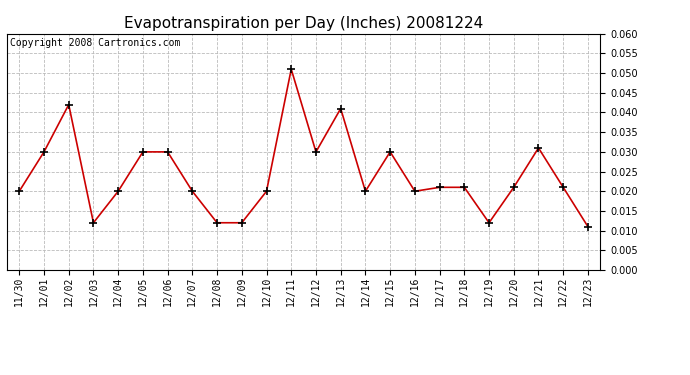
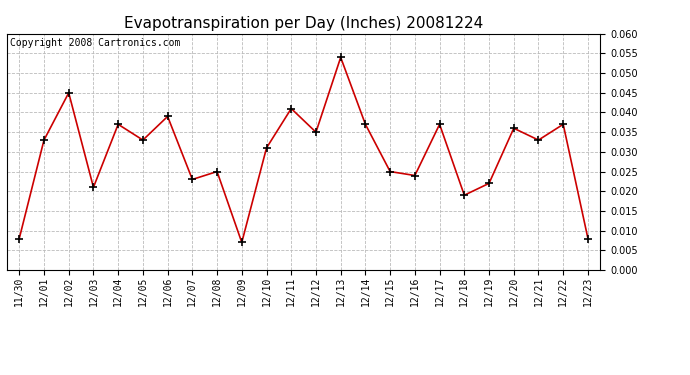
11/30: 0.020 -> 0.008
12/01: 0.030 -> 0.033
12/02: 0.042 -> 0.045
12/03: 0.012 -> 0.021
12/04: 0.020 -> 0.037
12/05: 0.030 -> 0.033
12/06: 0.030 -> 0.039
12/07: 0.020 -> 0.023
12/08: 0.012 -> 0.025
12/09: 0.012 -> 0.007
12/10: 0.020 -> 0.031
12/11: 0.051 -> 0.041
12/12: 0.030 -> 0.035
12/13: 0.041 -> 0.054
12/14: 0.020 -> 0.037
12/15: 0.030 -> 0.025
12/16: 0.020 -> 0.024
12/17: 0.021 -> 0.037
12/18: 0.021 -> 0.019
12/19: 0.012 -> 0.022
12/20: 0.021 -> 0.036
12/21: 0.031 -> 0.033
12/22: 0.021 -> 0.037
12/23: 0.011 -> 0.008
